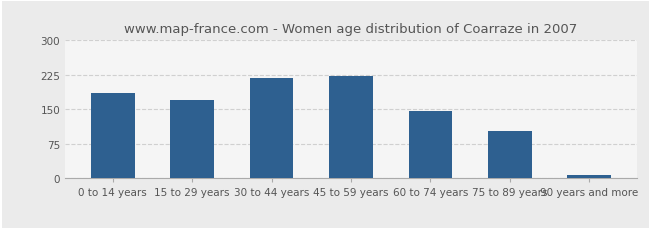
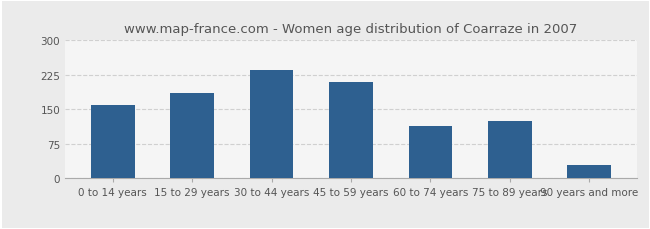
0 to 14 years: 185 -> 160
15 to 29 years: 170 -> 185
30 to 44 years: 218 -> 235
45 to 59 years: 222 -> 210
60 to 74 years: 146 -> 115
75 to 89 years: 103 -> 125
90 years and more: 8 -> 30
